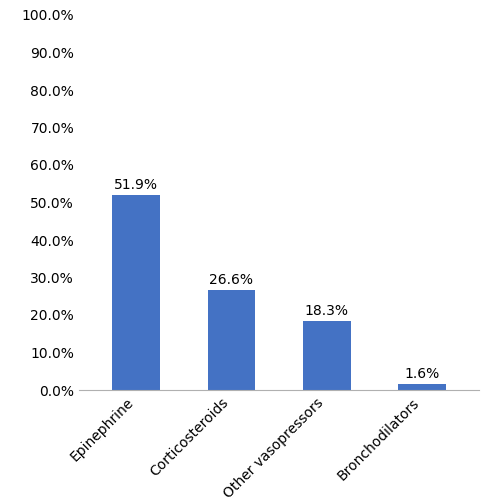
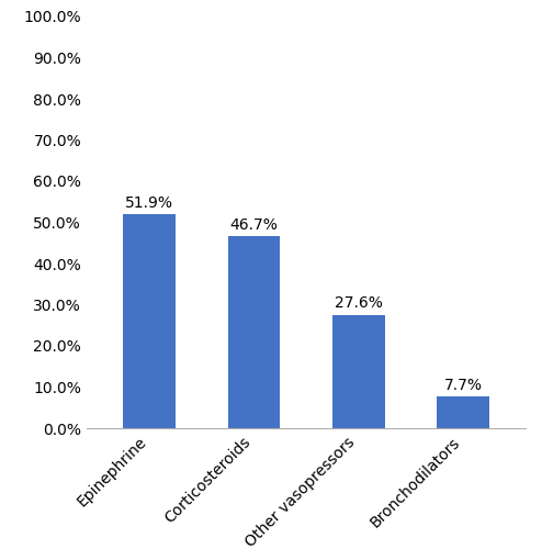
Corticosteroids: 26.6% -> 46.7%
Other vasopressors: 18.3% -> 27.6%
Bronchodilators: 1.6% -> 7.7%
